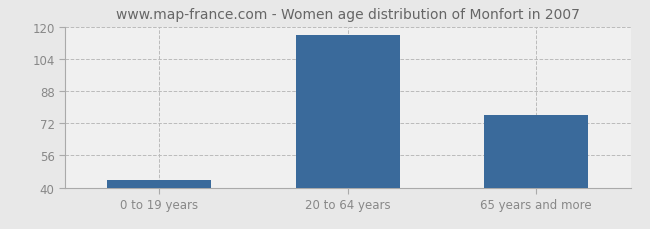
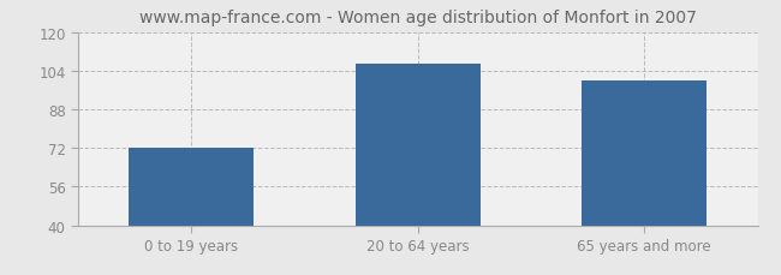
0 to 19 years: 44 -> 72
20 to 64 years: 116 -> 107
65 years and more: 76 -> 100
